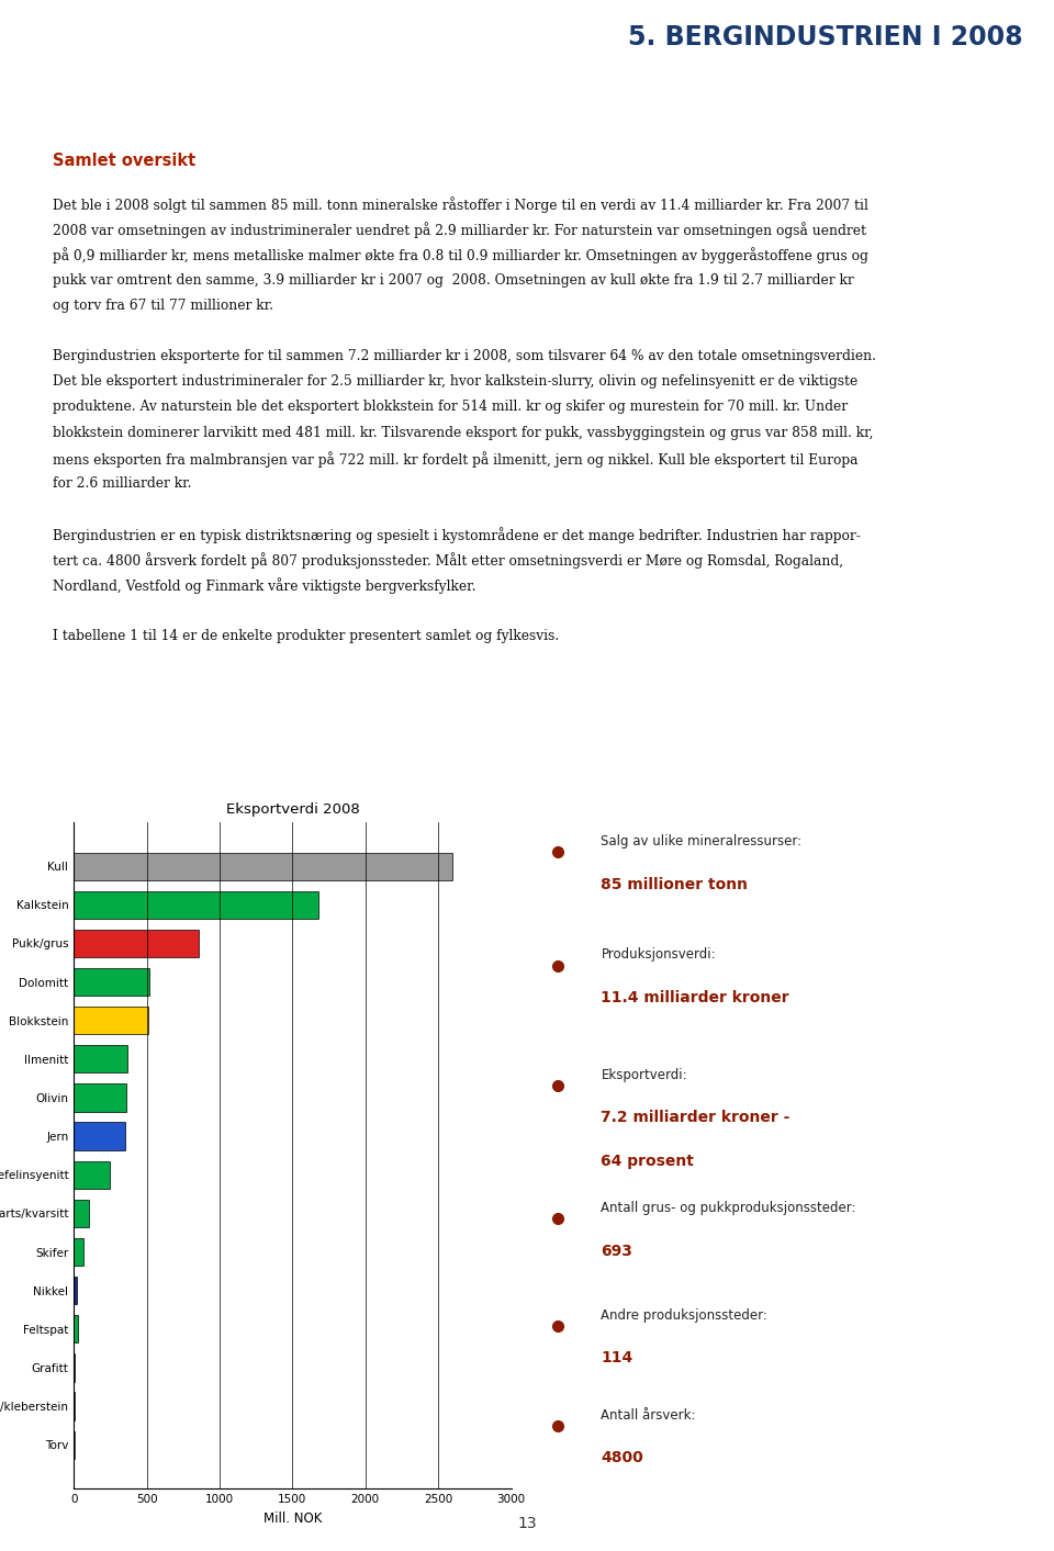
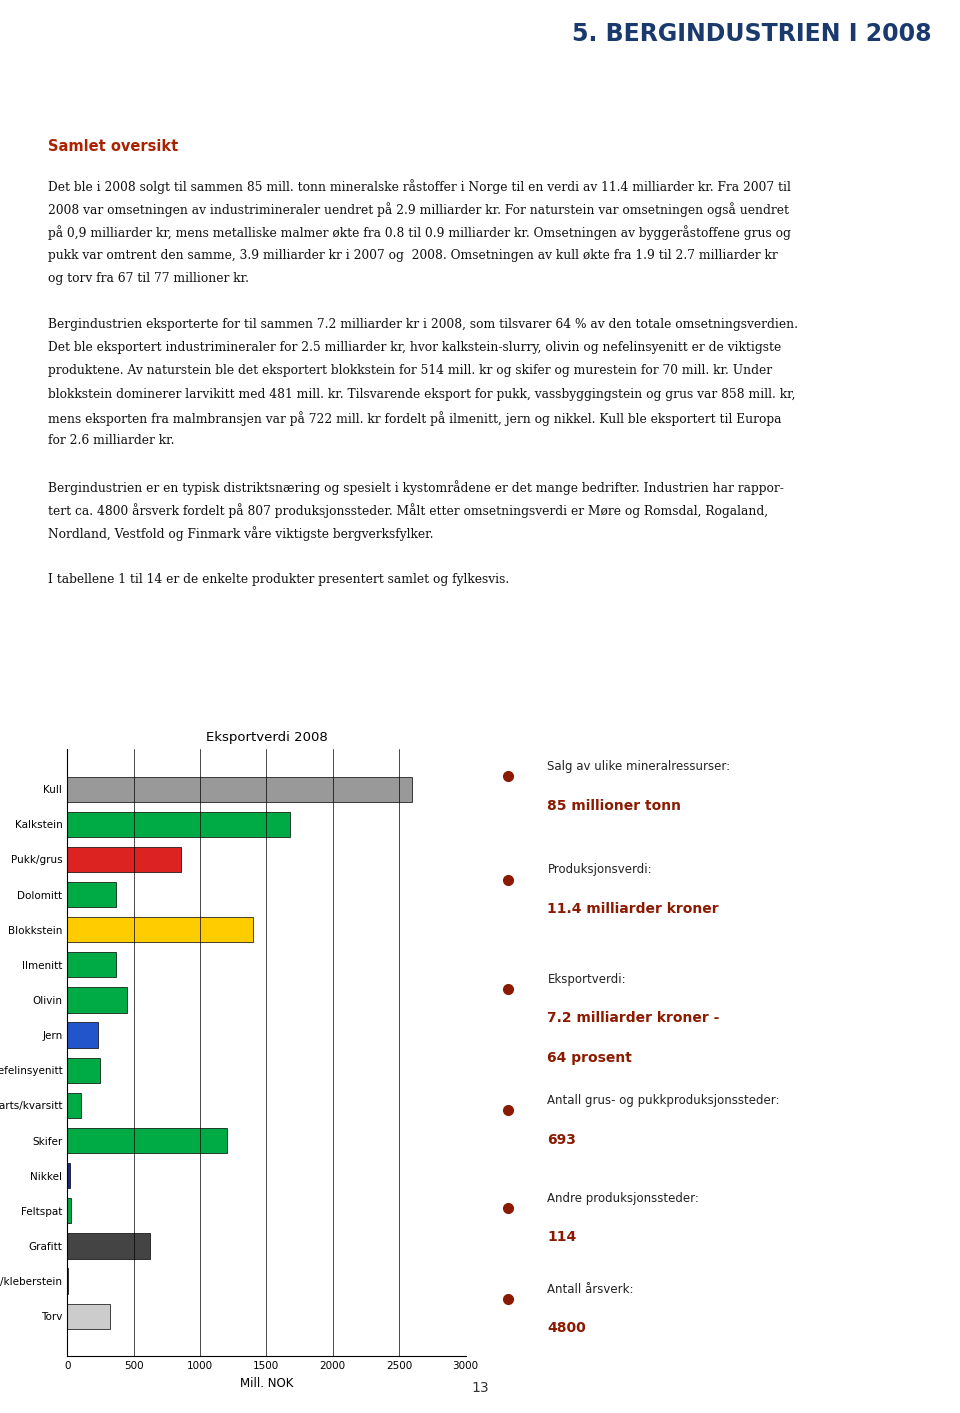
Dolomitt: 520 -> 370
Blokkstein: 510 -> 1400
Olivin: 360 -> 450
Jern: 350 -> 230
Skifer: 60 -> 1200
Grafitt: 10 -> 620
Torv: 0 -> 320
